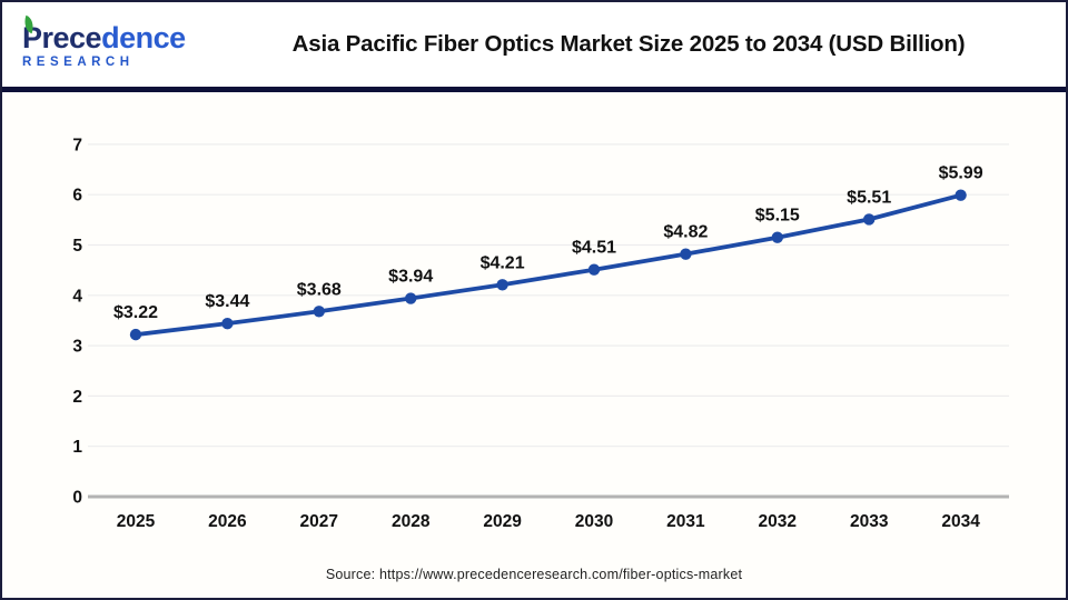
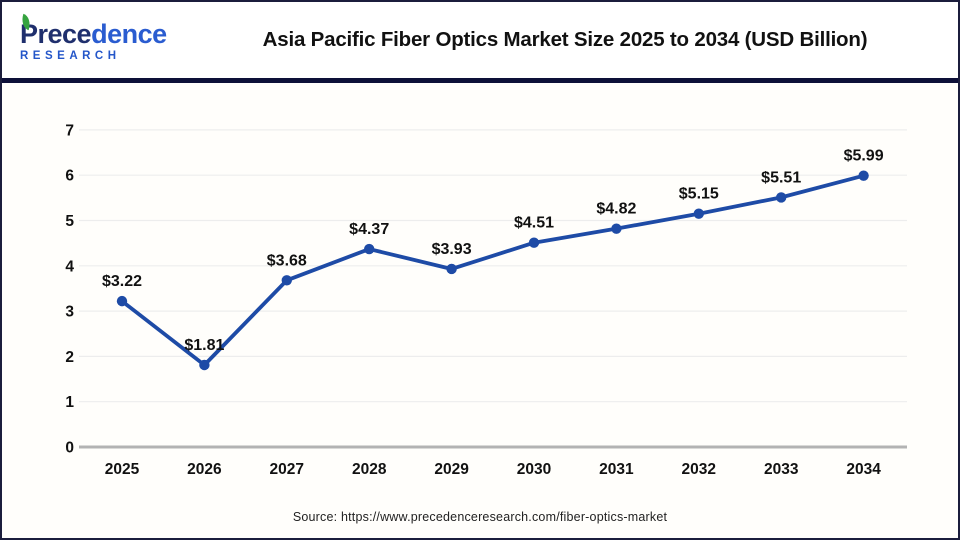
2026: $3.44 -> $1.81
2028: $3.94 -> $4.37
2029: $4.21 -> $3.93
